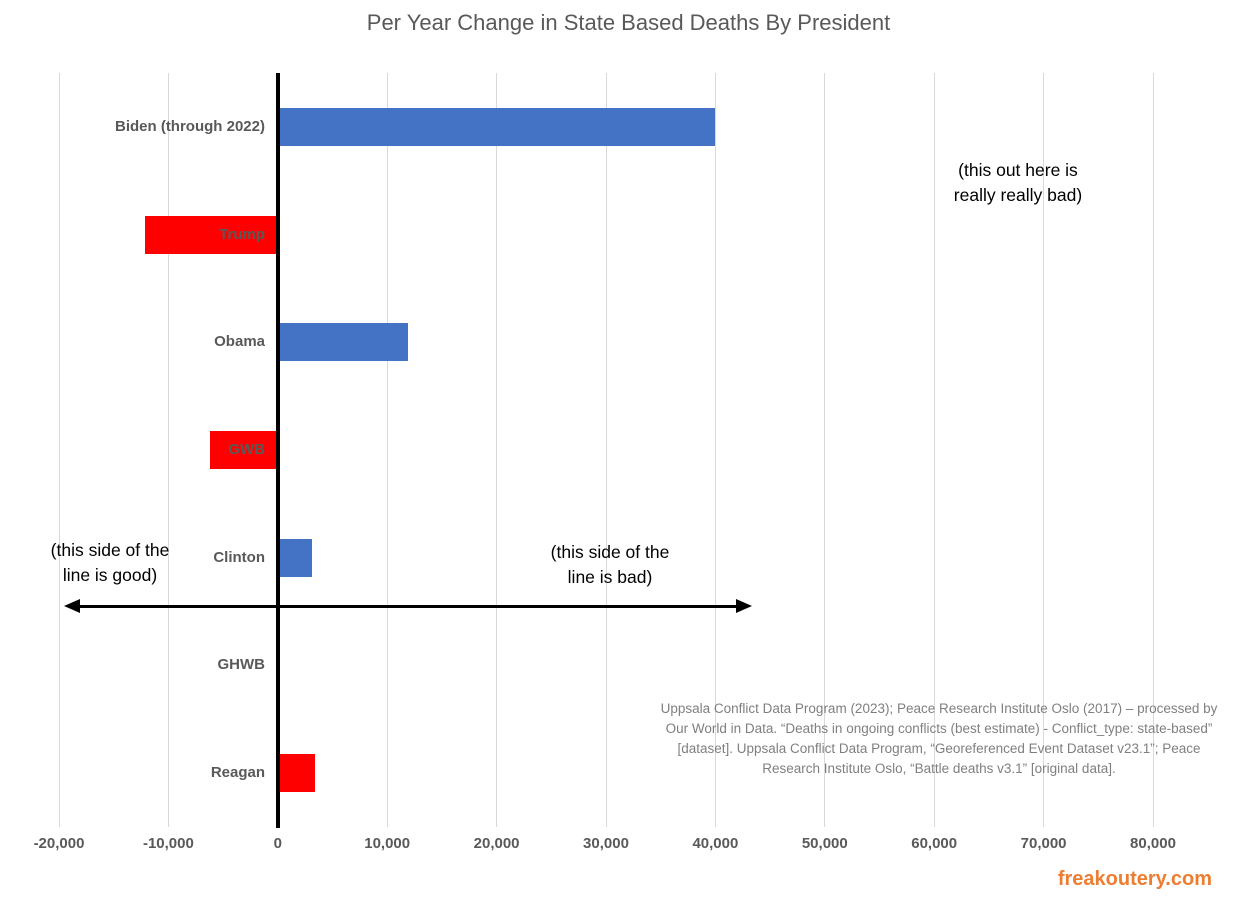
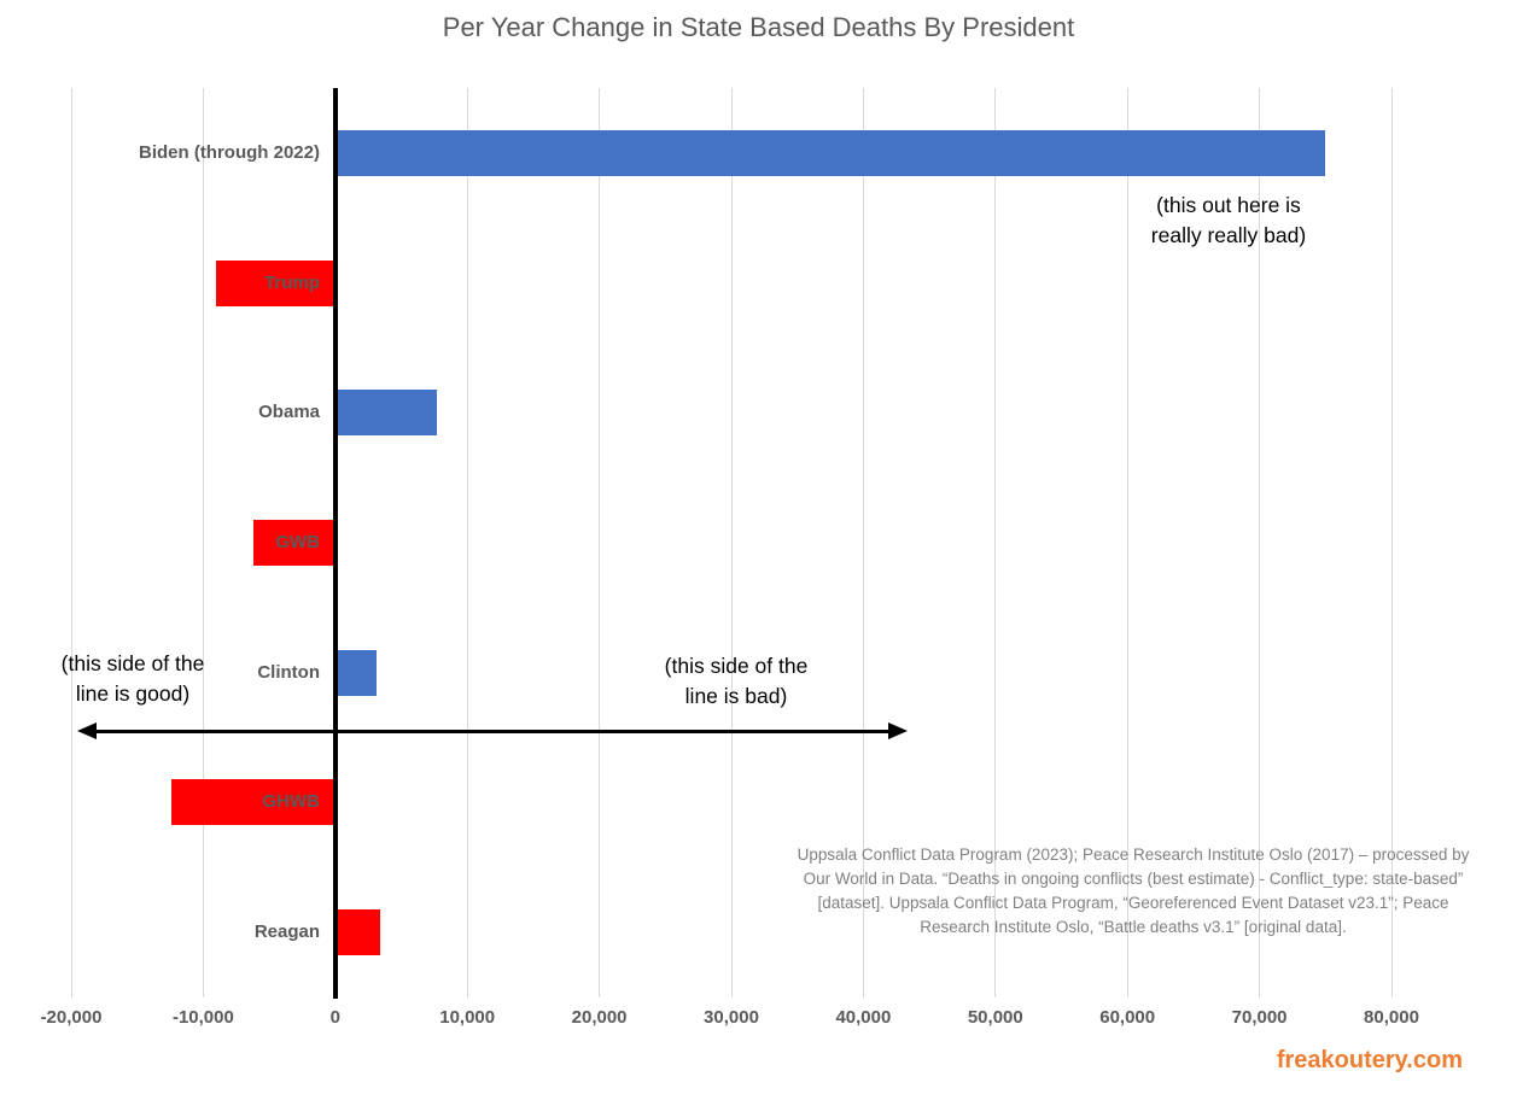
Biden (through 2022): 40000 -> 75000
Trump: -12100 -> -9000
Obama: 11900 -> 7700
GHWB: -100 -> -12400
